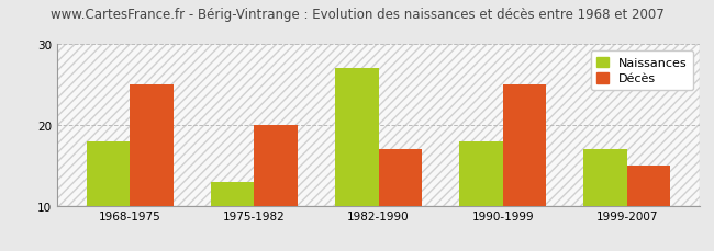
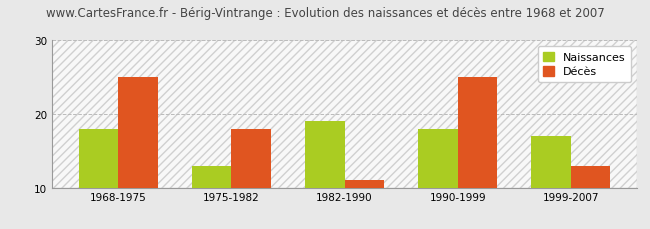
Décès/1975-1982: 20 -> 18
Naissances/1982-1990: 27 -> 19
Décès/1982-1990: 17 -> 11
Décès/1999-2007: 15 -> 13
